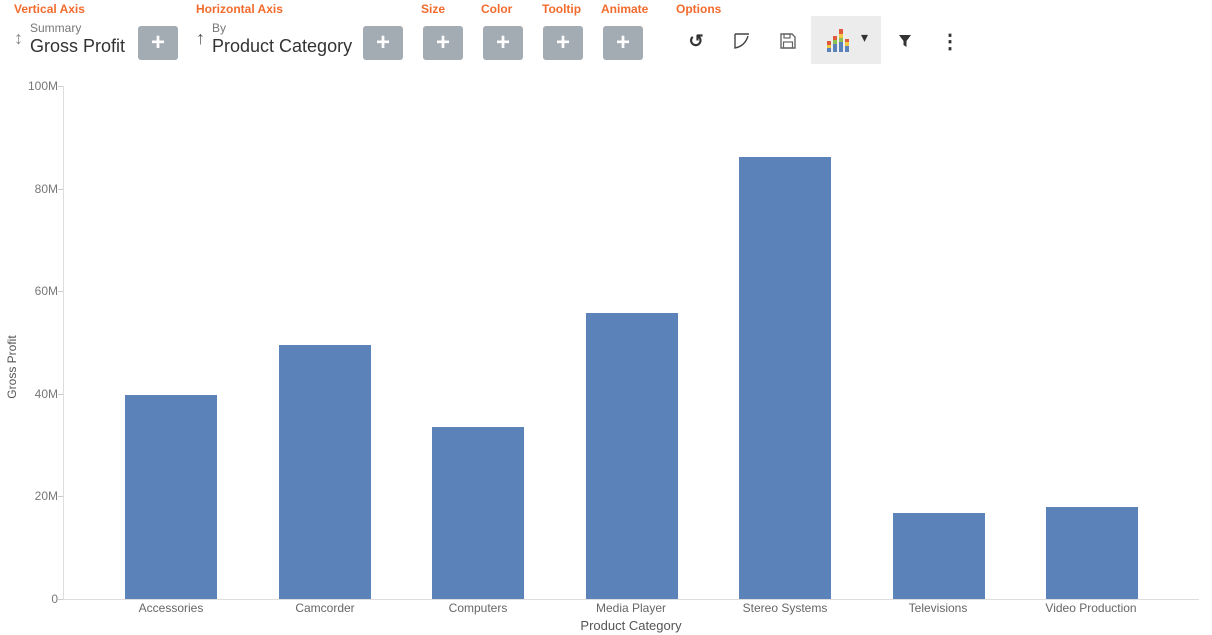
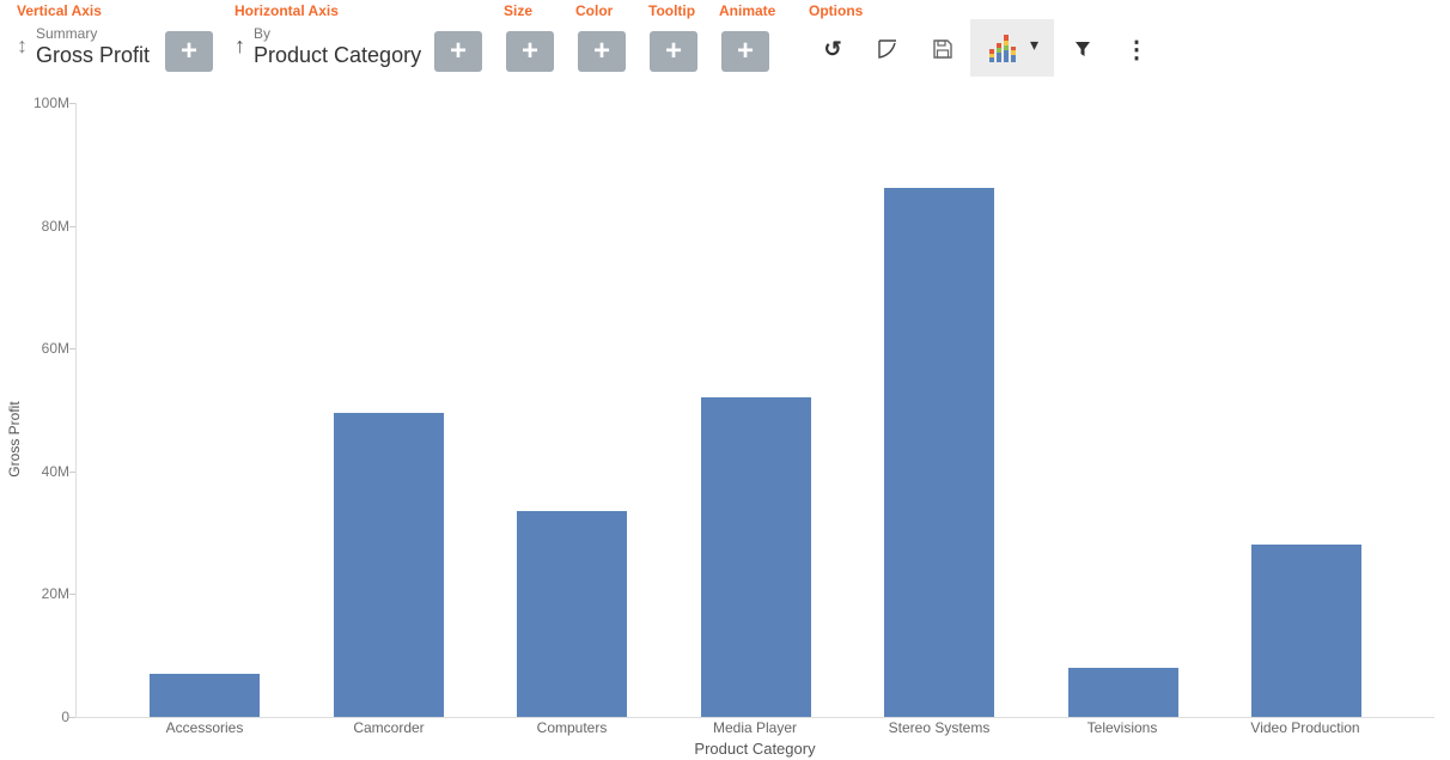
Accessories: 40M -> 7M
Media Player: 56M -> 52M
Televisions: 17M -> 8M
Video Production: 18M -> 28M
